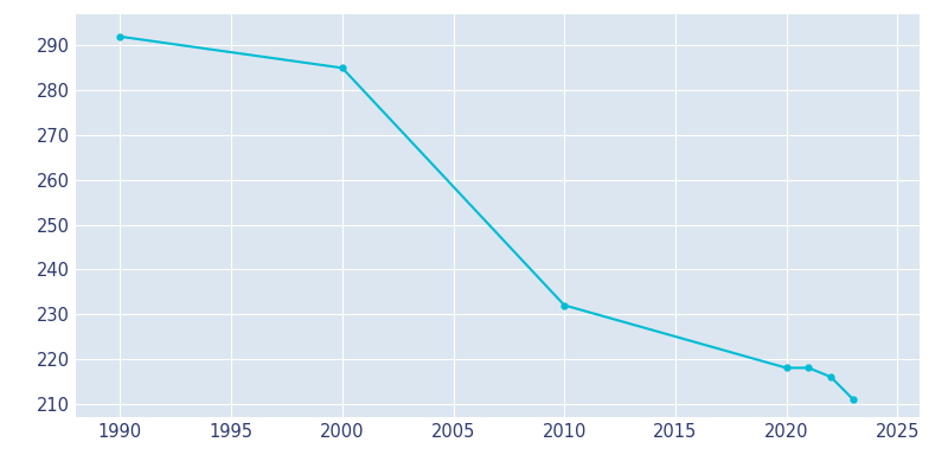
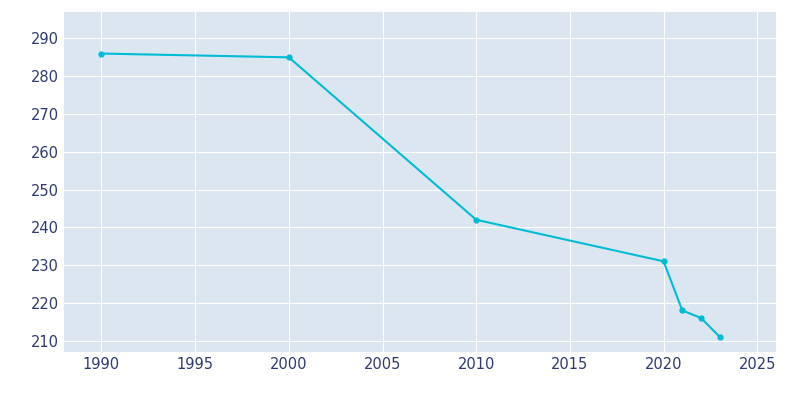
1990: 292 -> 286
2010: 232 -> 242
2020: 218 -> 231
